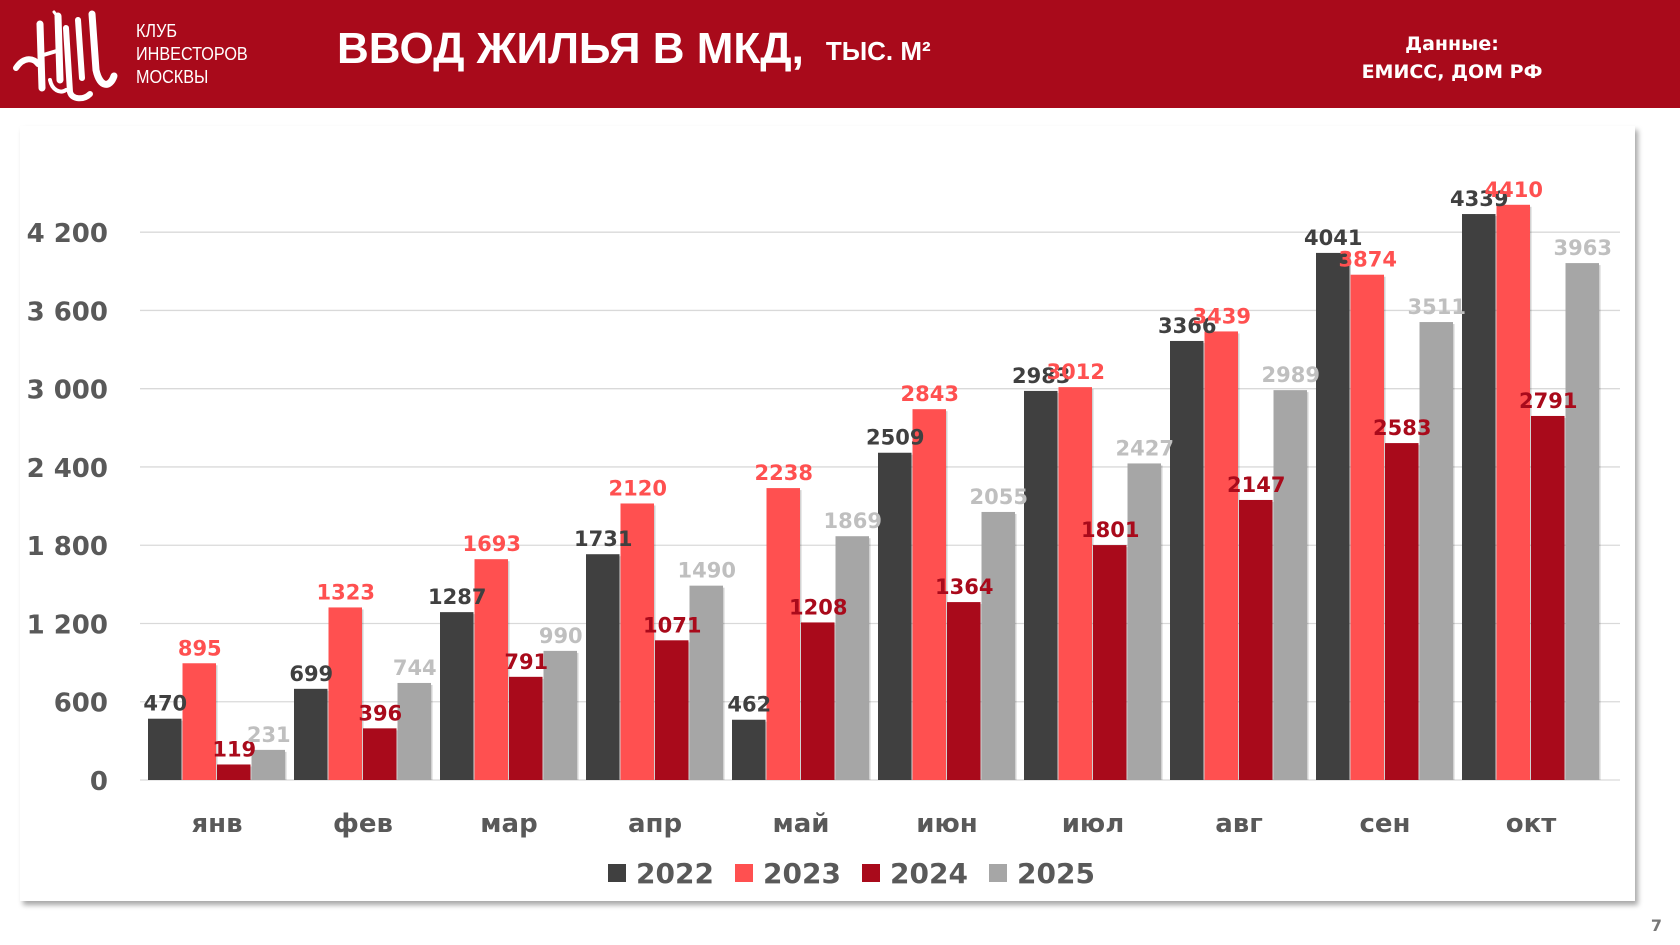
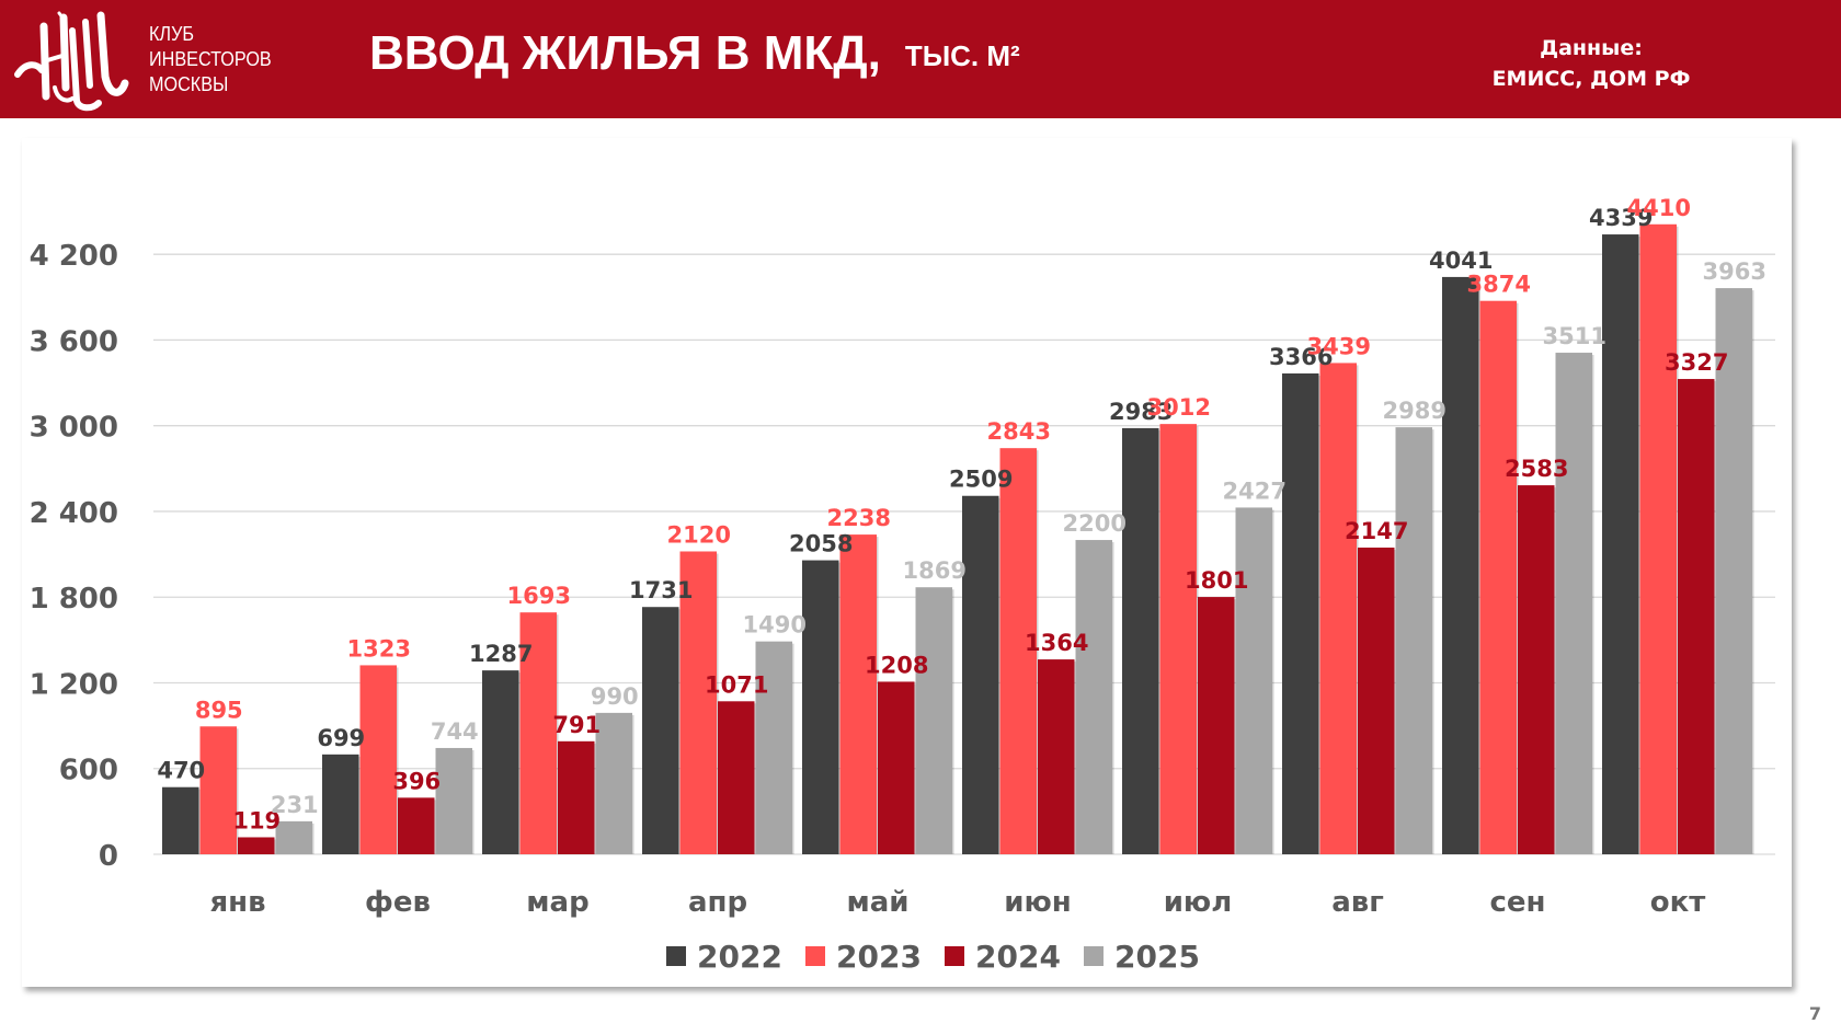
2022/май: 462 -> 2058
2025/июн: 2055 -> 2200
2024/окт: 2791 -> 3327
